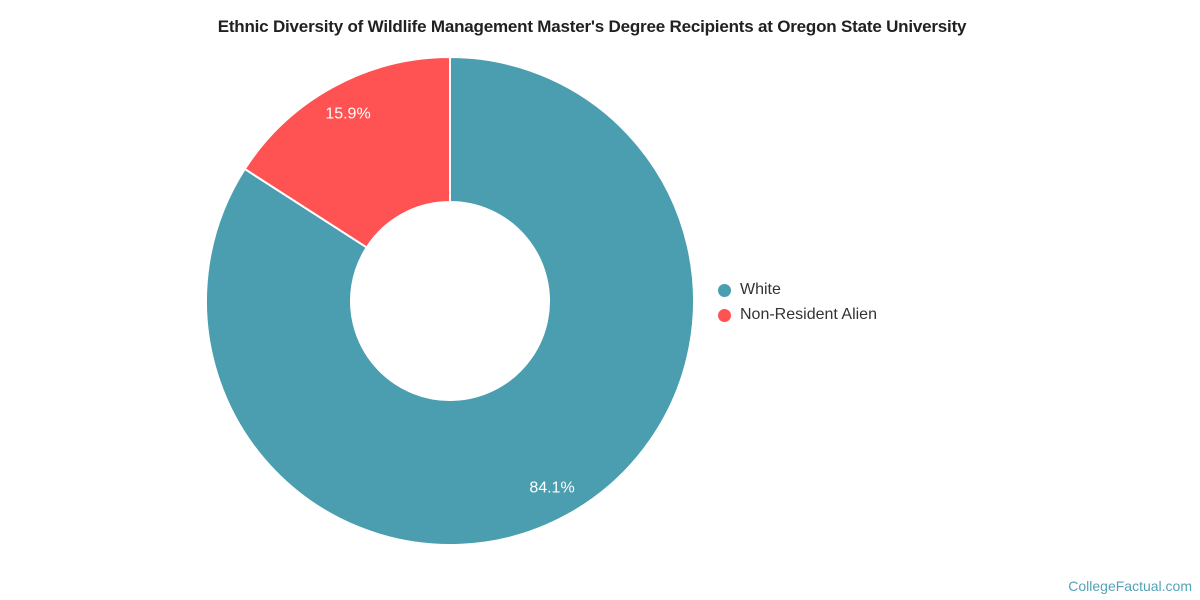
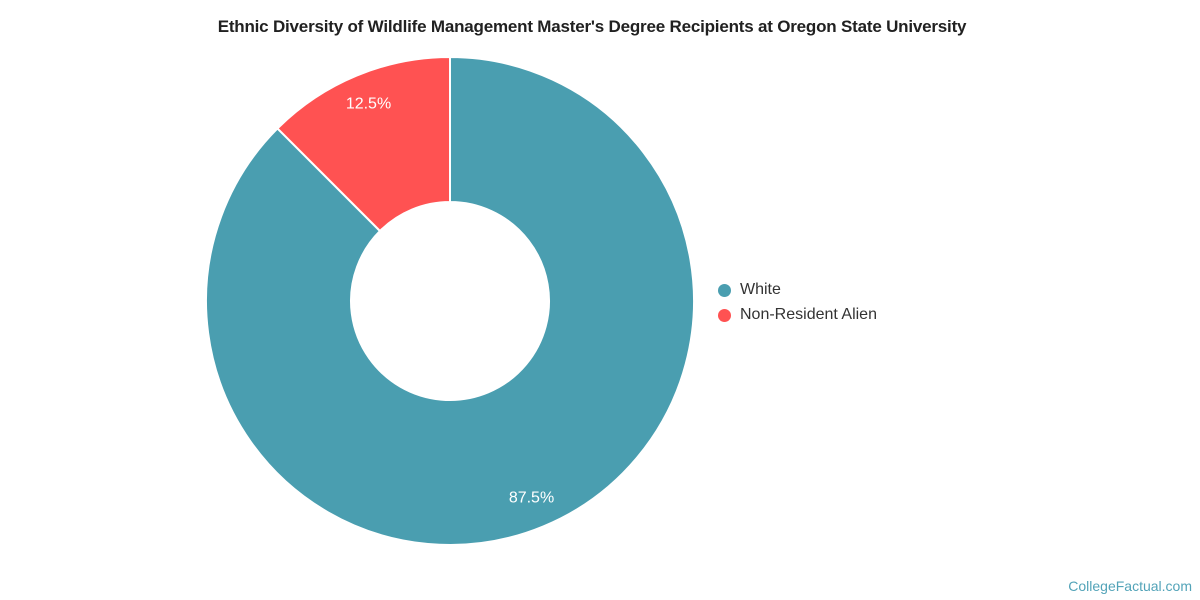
White: 84.1% -> 87.5%
Non-Resident Alien: 15.9% -> 12.5%
